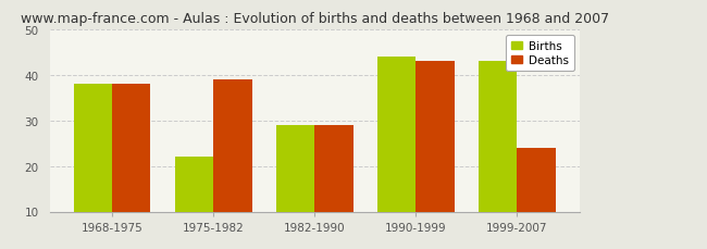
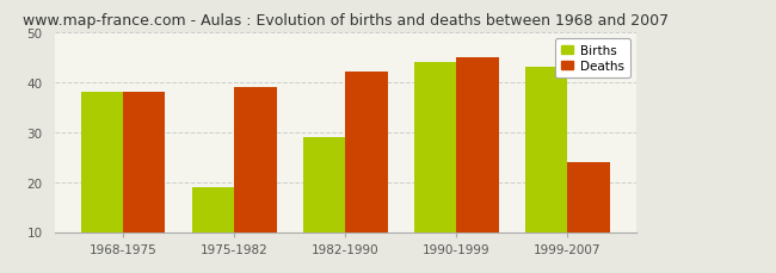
Births/1975-1982: 22 -> 19
Deaths/1982-1990: 29 -> 42
Deaths/1990-1999: 43 -> 45
